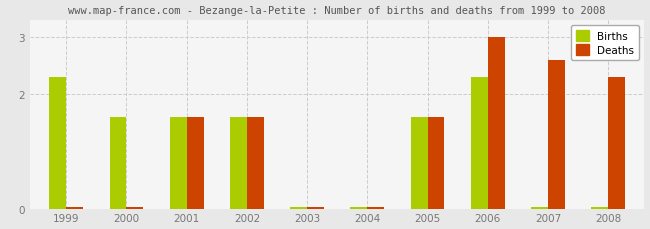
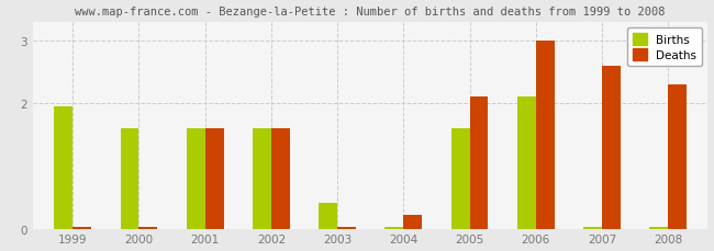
Births/1999: 2.30 -> 1.94
Births/2003: 0.02 -> 0.42
Deaths/2004: 0.02 -> 0.22
Deaths/2005: 1.60 -> 2.10
Births/2006: 2.30 -> 2.10
